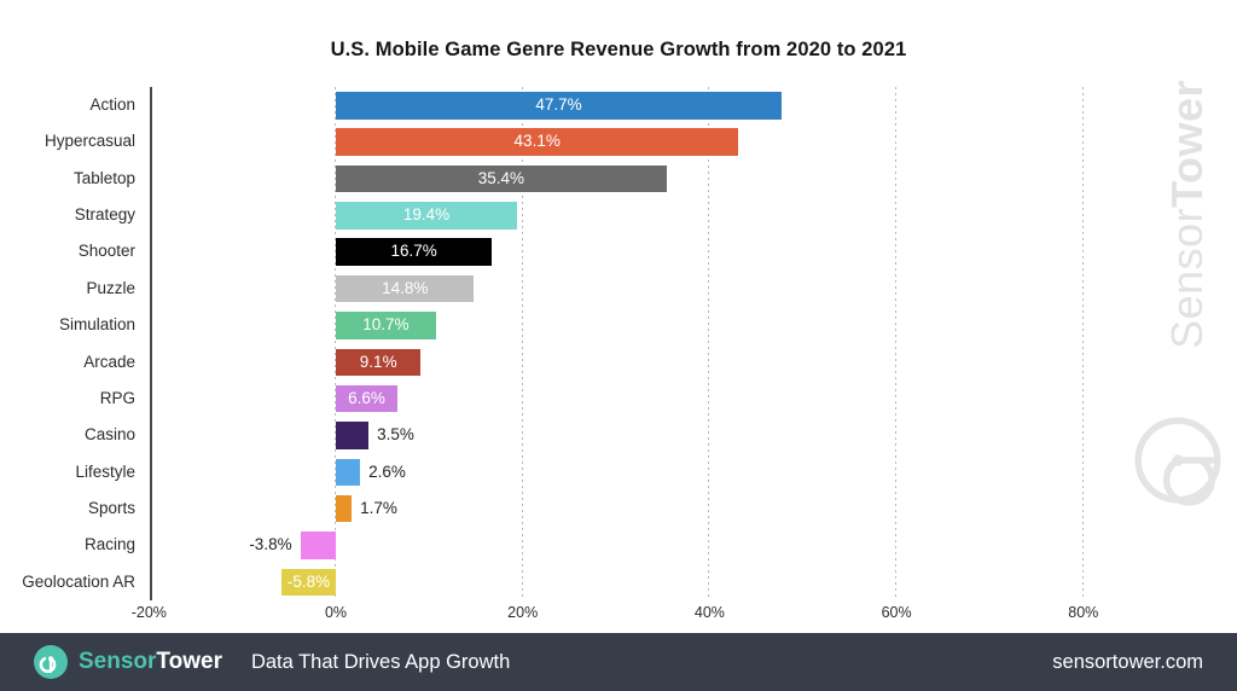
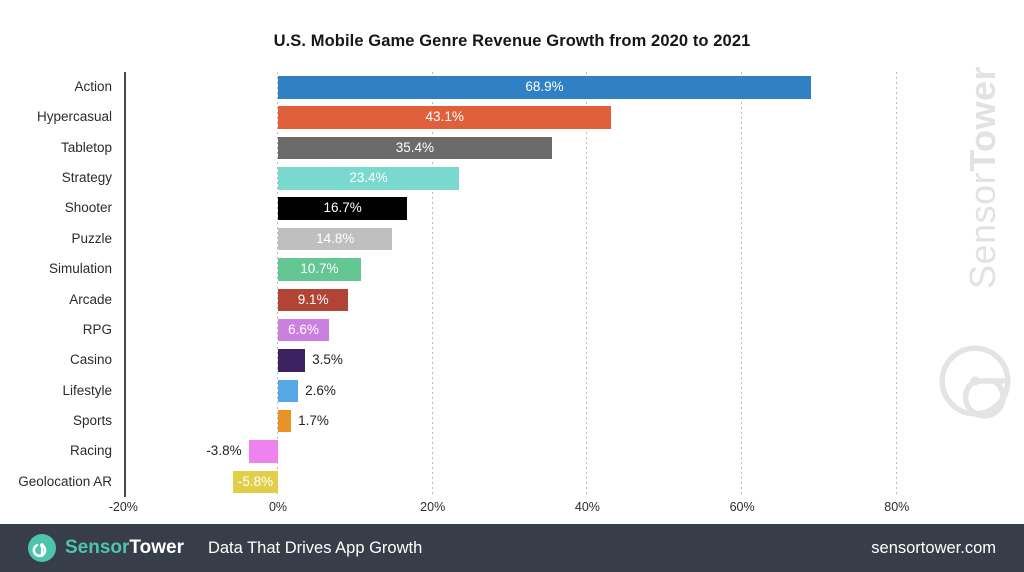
Action: 47.7% -> 68.9%
Strategy: 19.4% -> 23.4%
